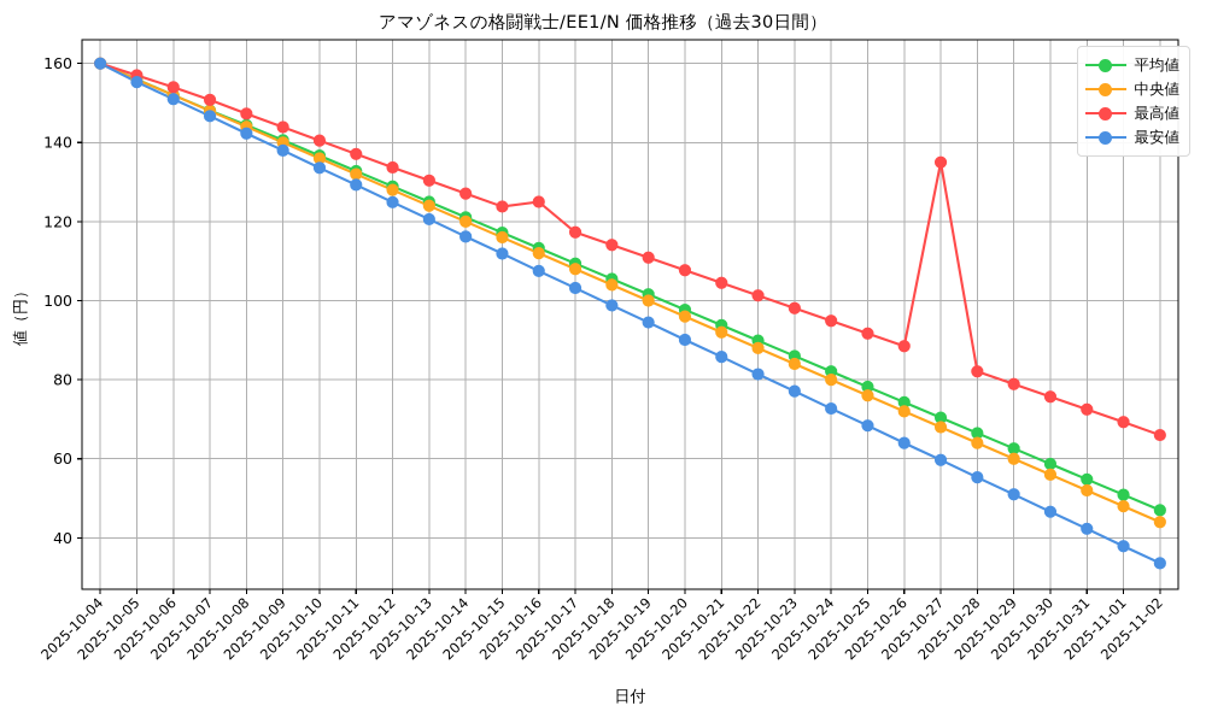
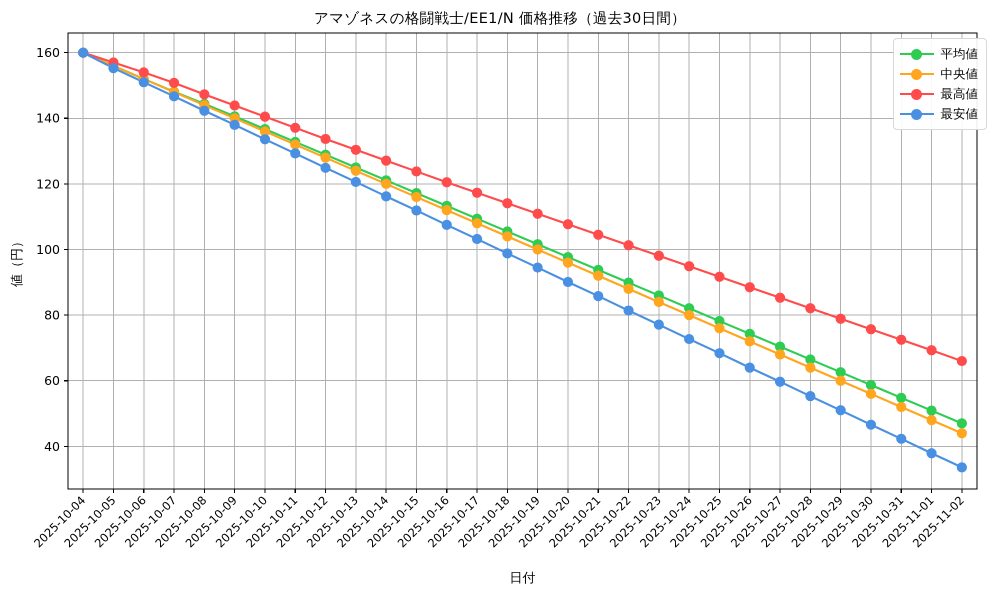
最高値/2025-10-16: 125 -> 120
最高値/2025-10-27: 135 -> 85
